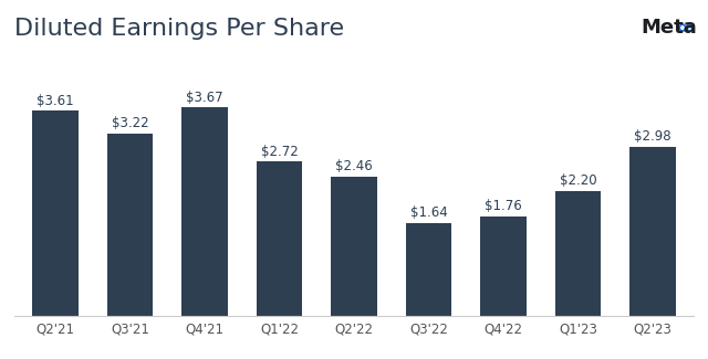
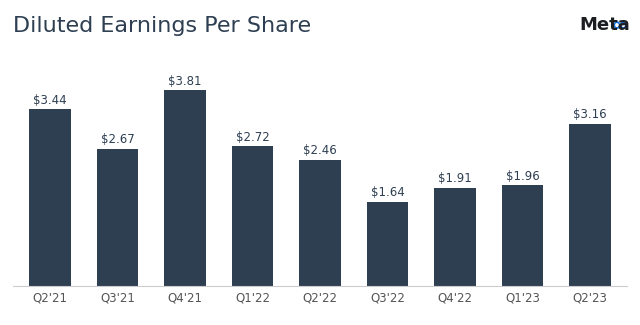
Q2'21: $3.61 -> $3.44
Q3'21: $3.22 -> $2.67
Q4'21: $3.67 -> $3.81
Q4'22: $1.76 -> $1.91
Q1'23: $2.20 -> $1.96
Q2'23: $2.98 -> $3.16
